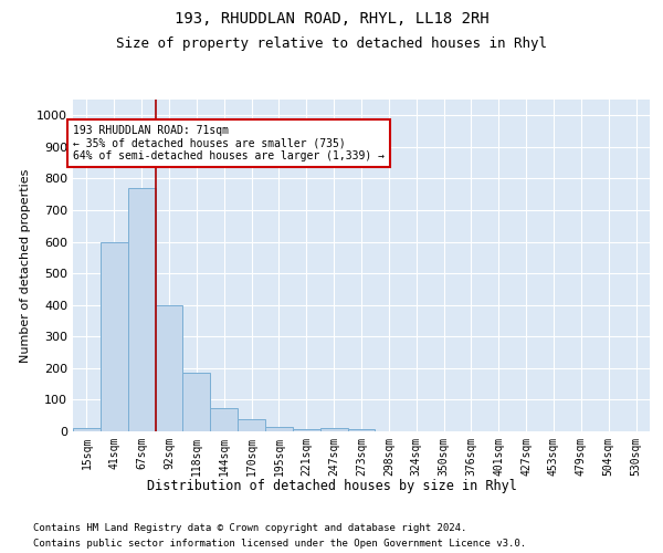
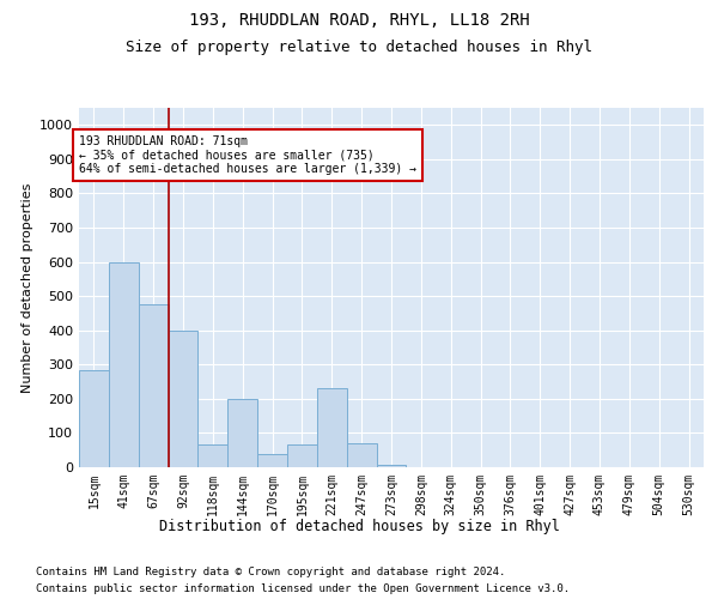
15sqm: 10 -> 285
67sqm: 770 -> 475
118sqm: 185 -> 65
144sqm: 75 -> 200
195sqm: 14 -> 65
221sqm: 8 -> 230
247sqm: 10 -> 70
